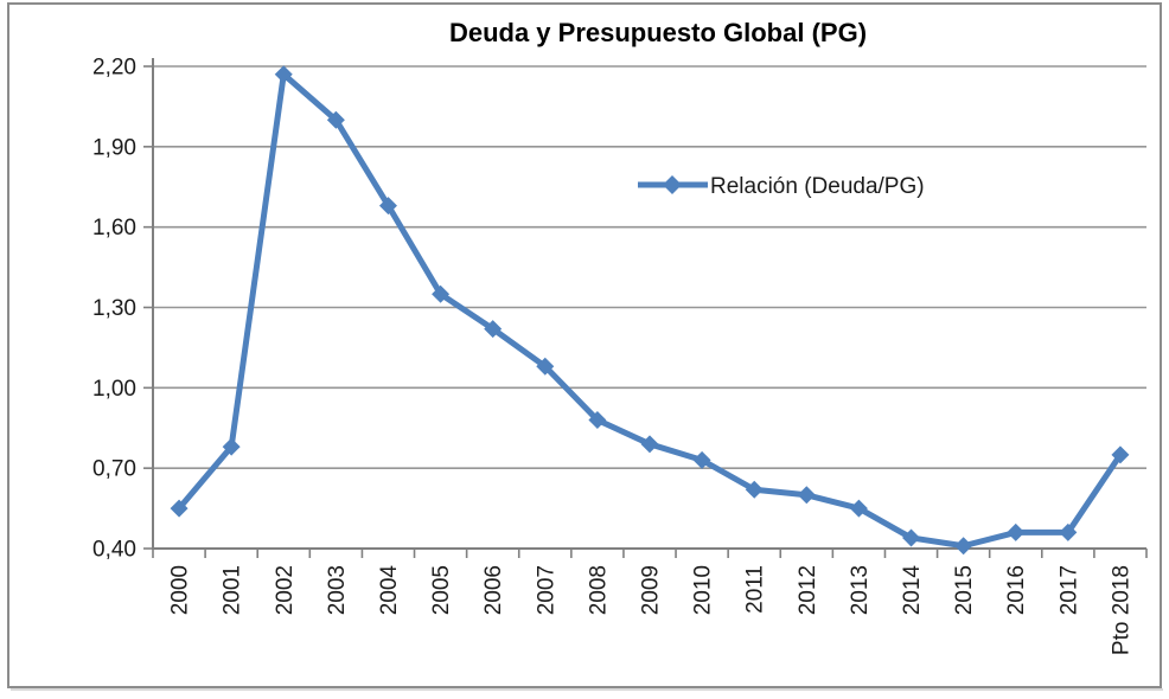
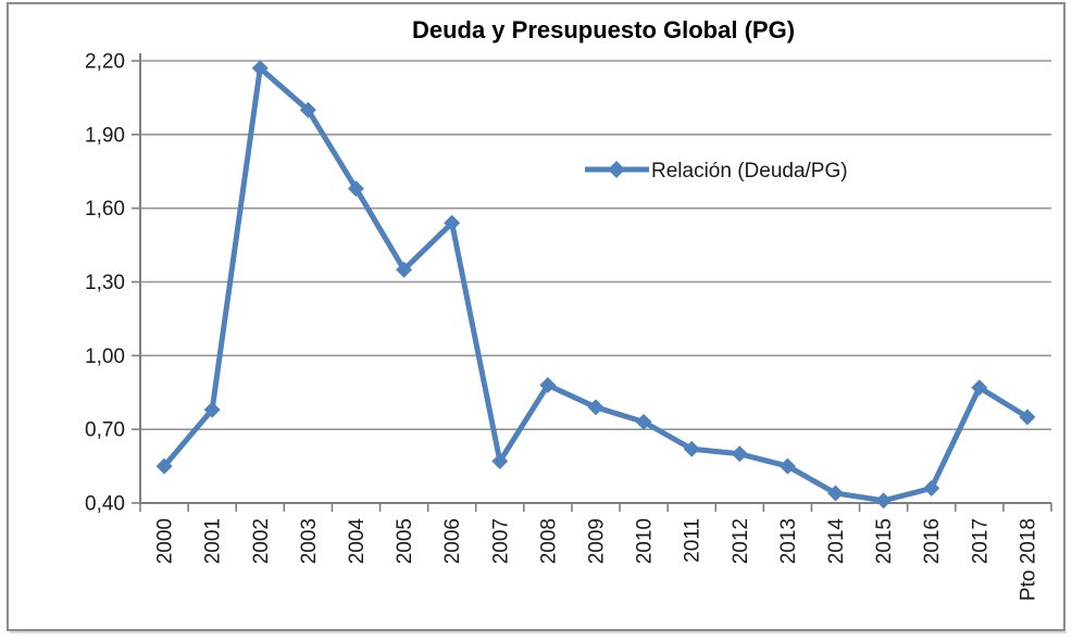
2006: 1,22 -> 1,54
2007: 1,08 -> 0,57
2017: 0,46 -> 0,87
